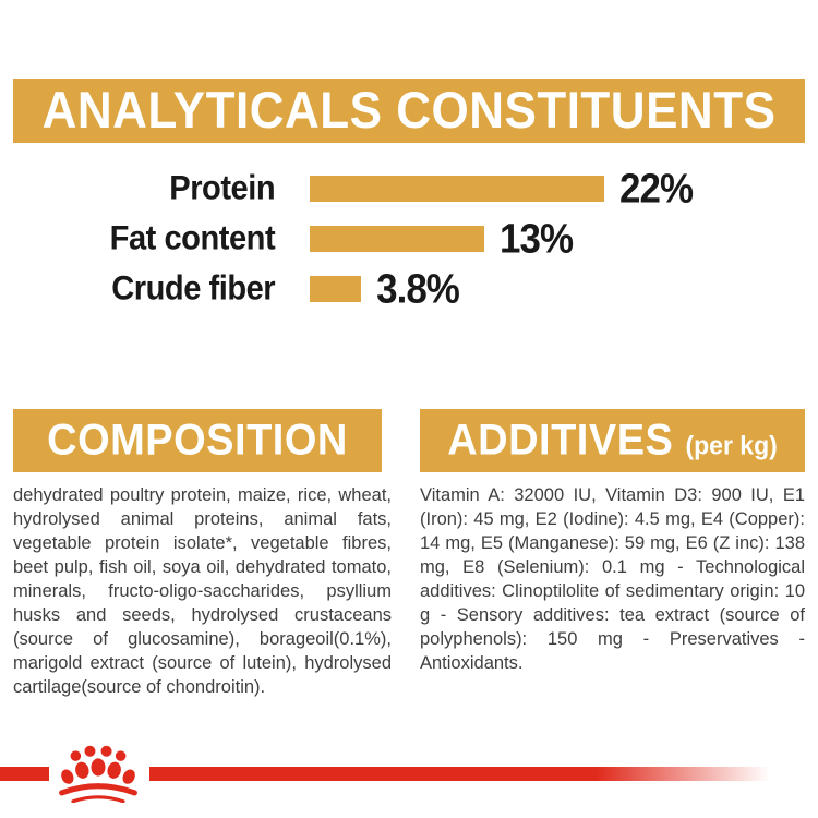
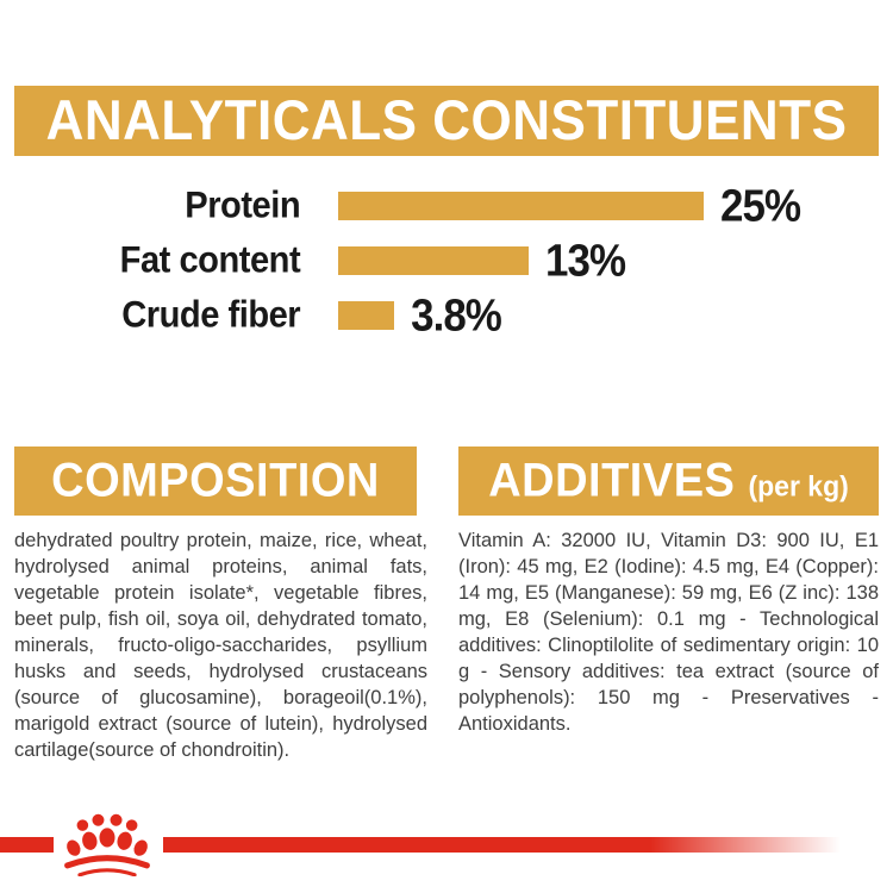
Protein: 22% -> 25%
